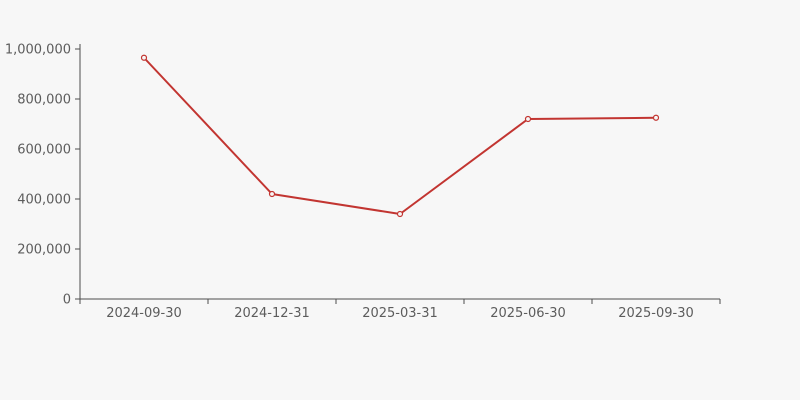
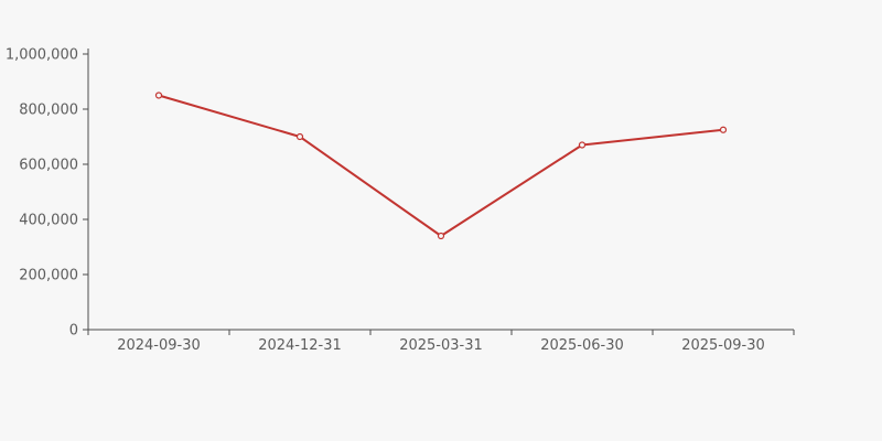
2024-09-30: 960000 -> 850000
2024-12-31: 420000 -> 700000
2025-06-30: 720000 -> 670000
